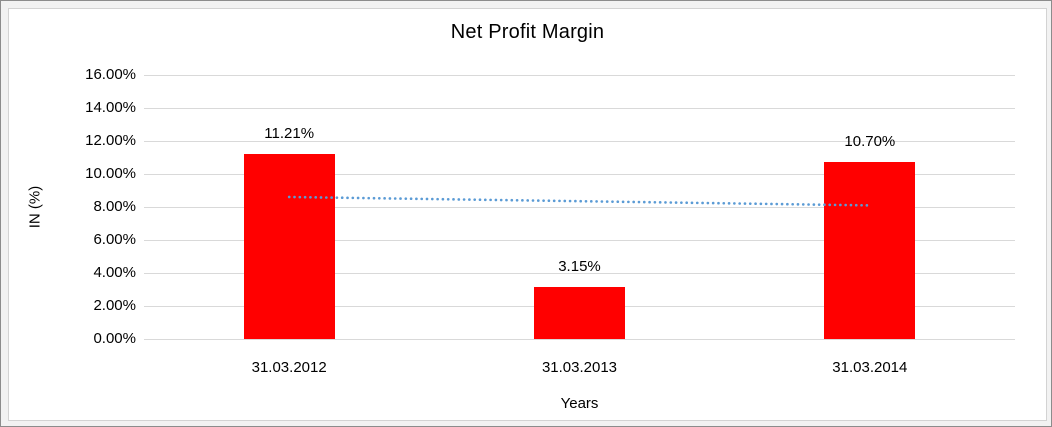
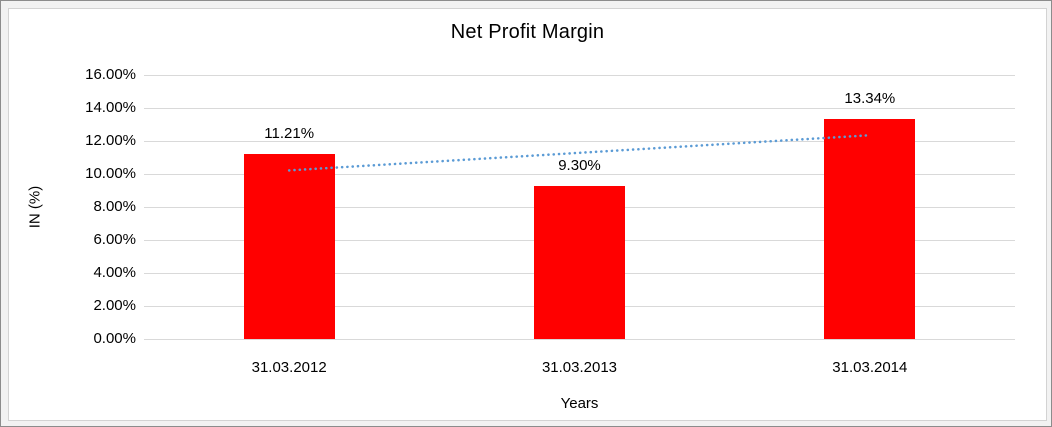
31.03.2013: 3.15% -> 9.30%
31.03.2014: 10.70% -> 13.34%
